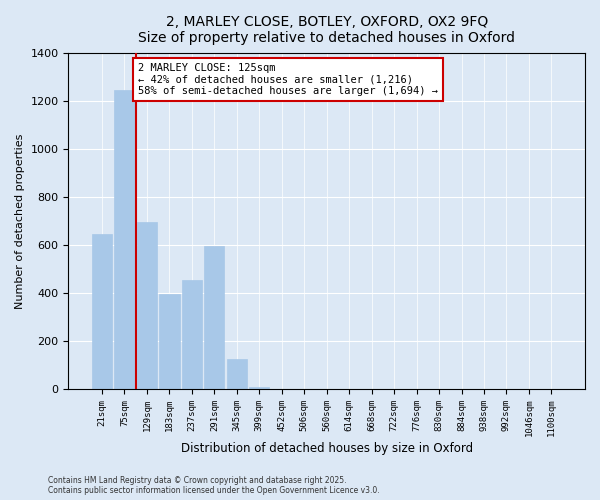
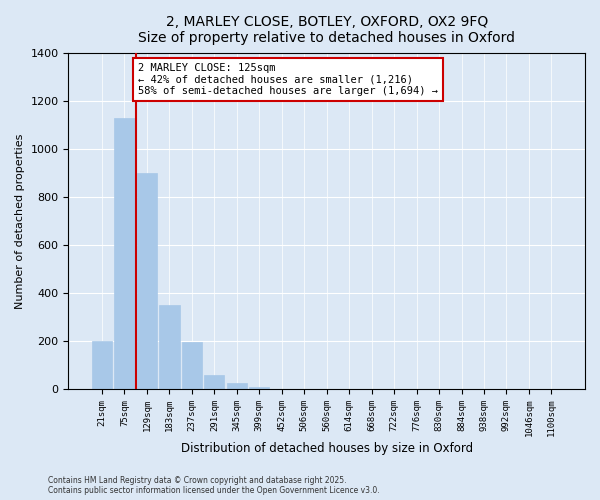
21sqm: 645 -> 200
75sqm: 1245 -> 1130
129sqm: 695 -> 900
183sqm: 395 -> 350
237sqm: 455 -> 195
291sqm: 595 -> 60
345sqm: 125 -> 25
